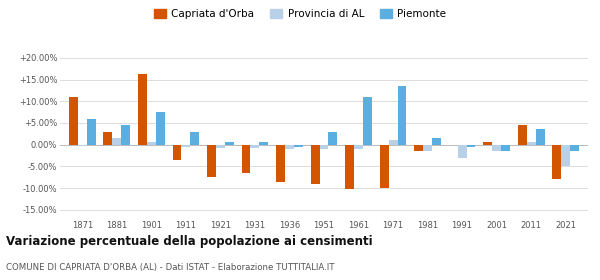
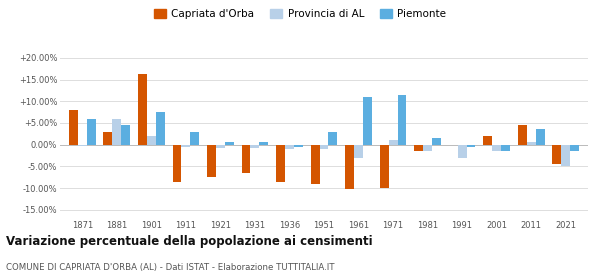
Capriata d'Orba/1871: 11.0% -> 8.0%
Provincia di AL/1881: 1.5% -> 6.0%
Provincia di AL/1901: 0.5% -> 2.0%
Capriata d'Orba/1911: -3.5% -> -8.5%
Provincia di AL/1961: -1.0% -> -3.0%
Piemonte/1971: 13.5% -> 11.5%
Capriata d'Orba/2001: 0.5% -> 2.0%
Capriata d'Orba/2021: -8.0% -> -4.5%
